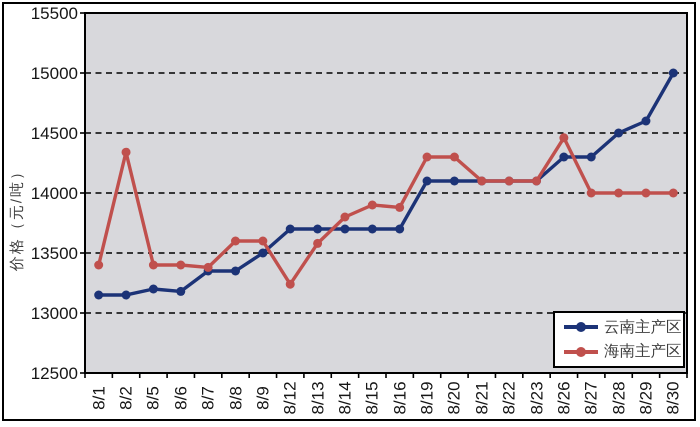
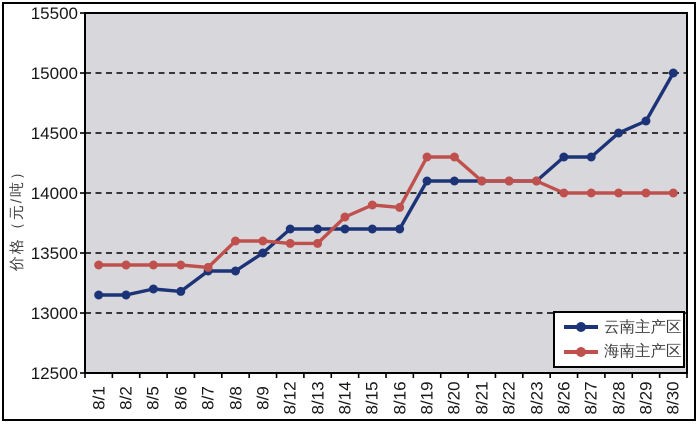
海南主产区/8/2: 14340 -> 13400
海南主产区/8/12: 13240 -> 13580
海南主产区/8/26: 14460 -> 14000
